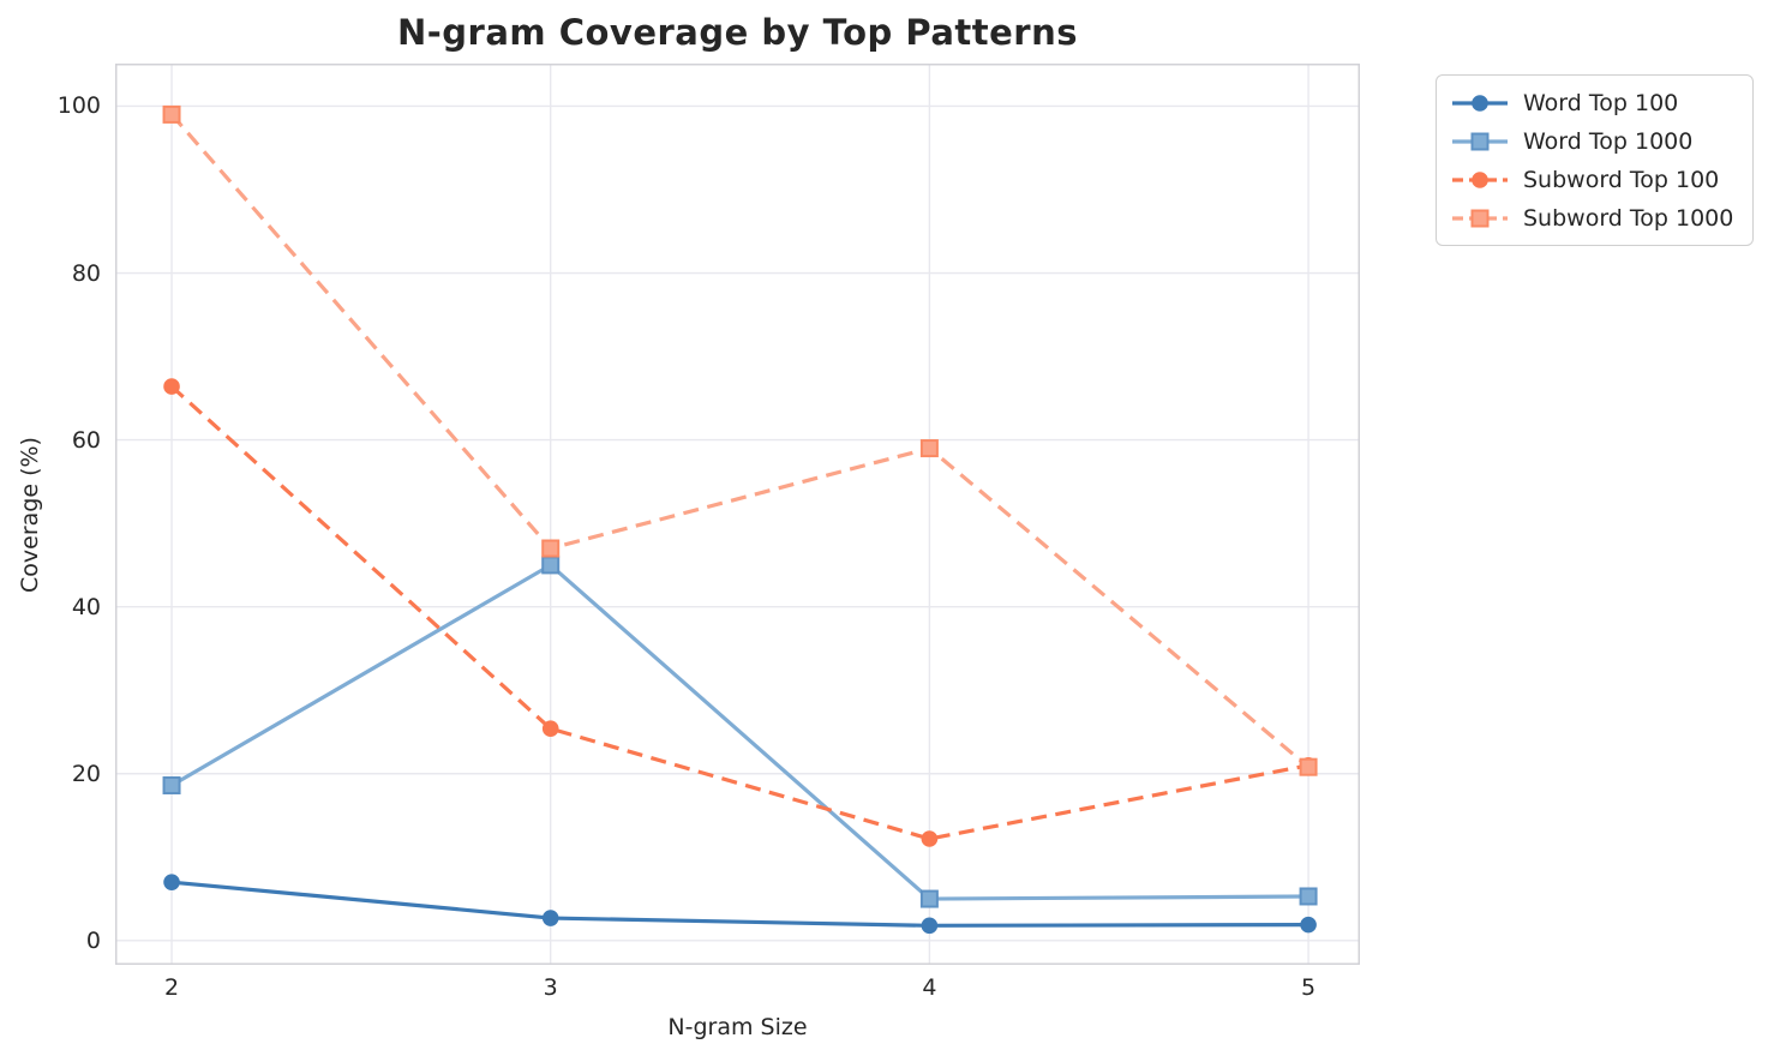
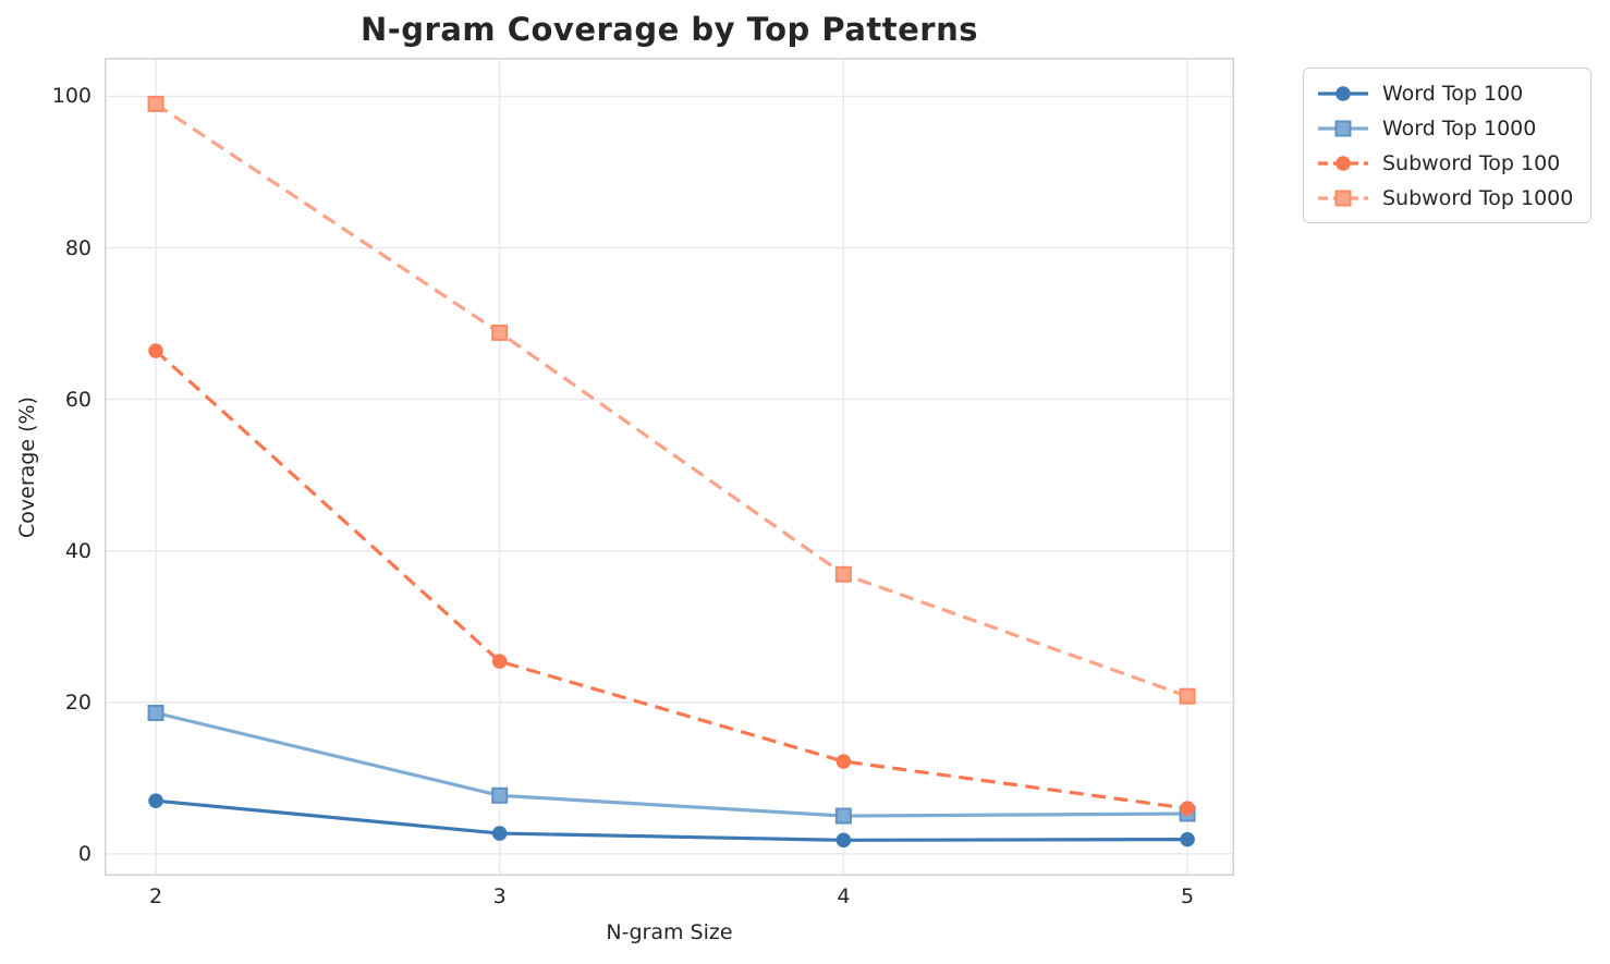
Word Top 1000/3: 45 -> 8
Subword Top 1000/3: 47 -> 69
Subword Top 1000/4: 59 -> 37
Subword Top 100/5: 21 -> 6
